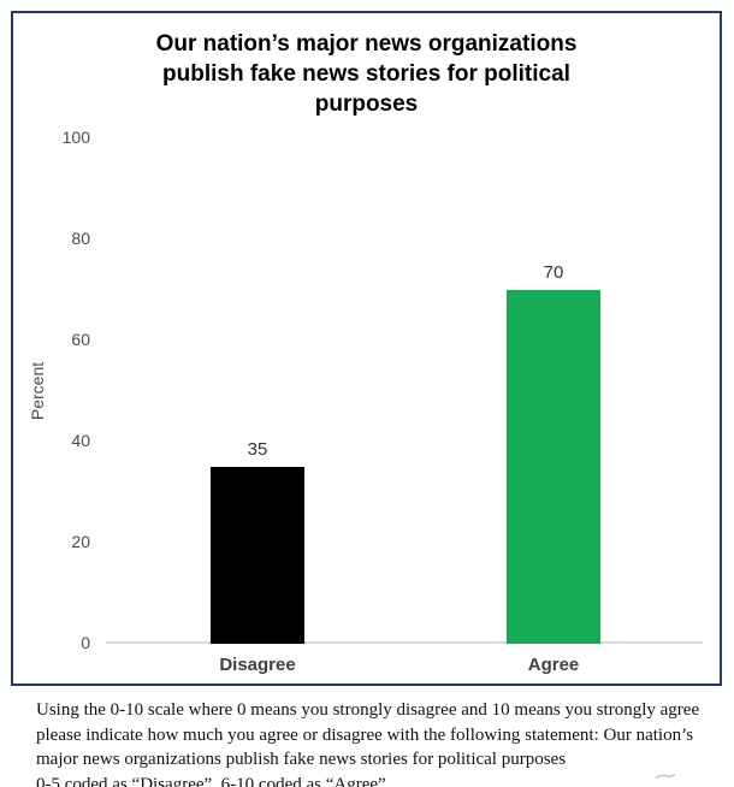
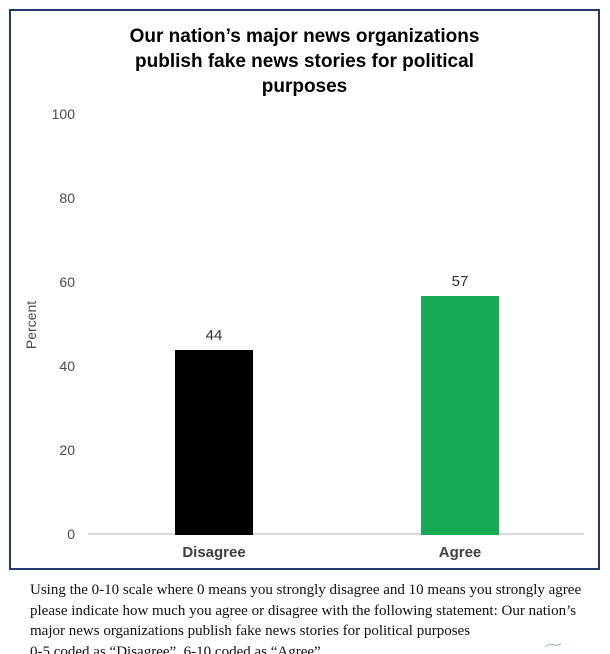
Disagree: 35 -> 44
Agree: 70 -> 57
